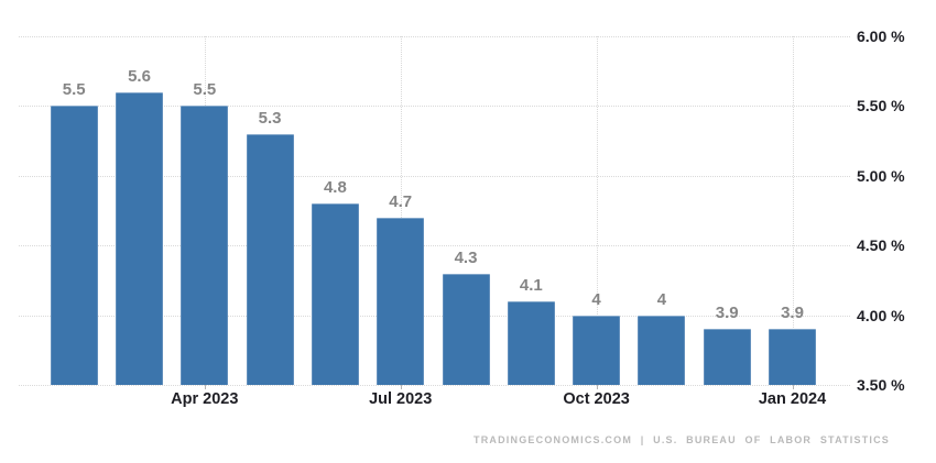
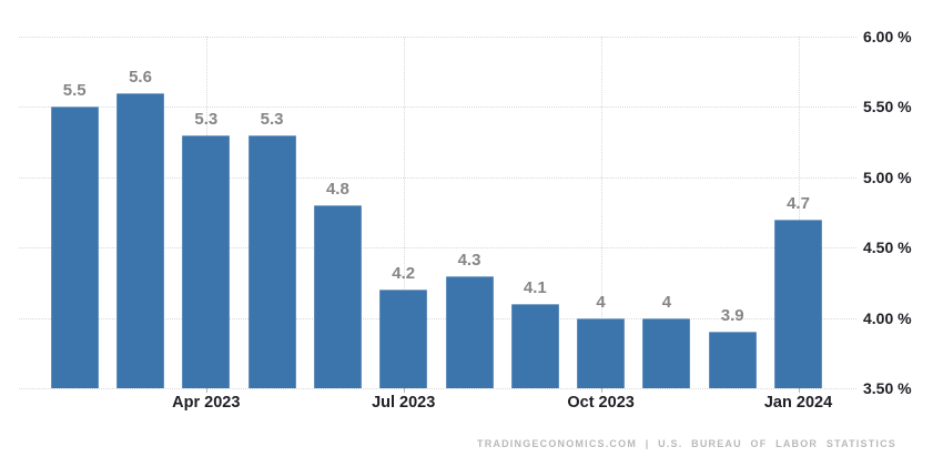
Apr 2023: 5.5 -> 5.3
Jul 2023: 4.7 -> 4.2
Jan 2024: 3.9 -> 4.7
